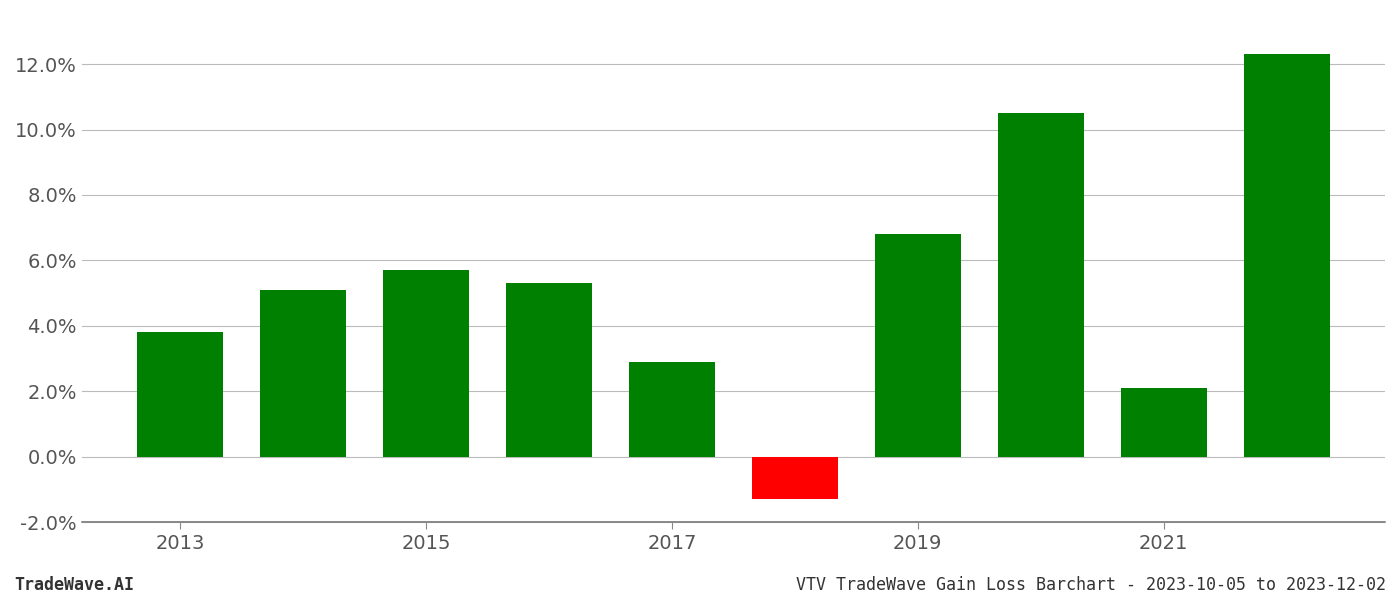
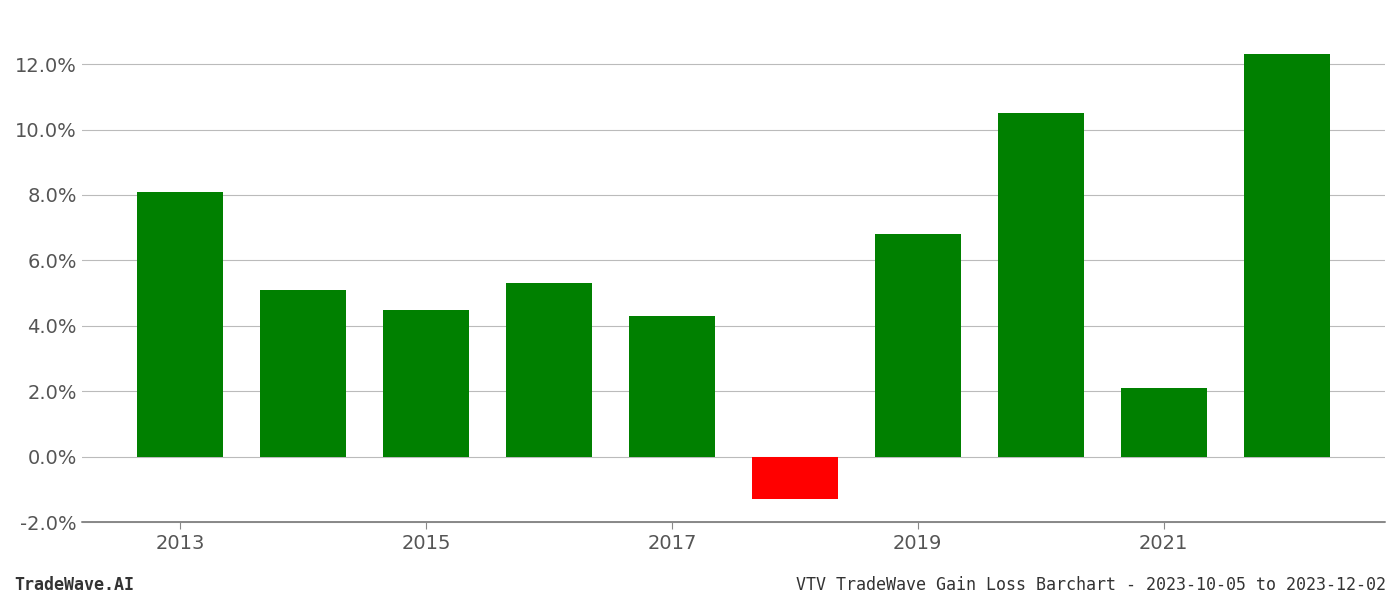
2013: 3.8% -> 8.1%
2015: 5.7% -> 4.5%
2017: 2.9% -> 4.3%
